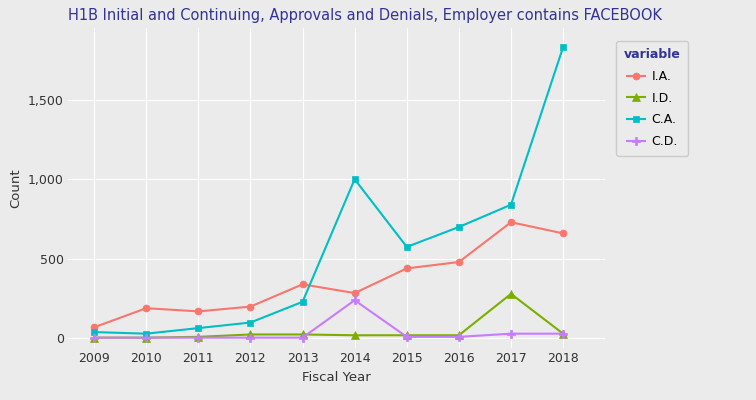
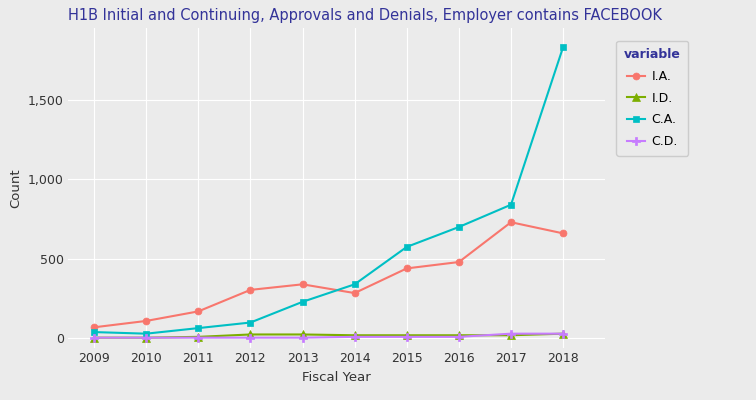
I.A./2010: 190 -> 110
I.A./2012: 200 -> 300
C.A./2014: 1,000 -> 340
C.D./2014: 240 -> 10
I.D./2017: 280 -> 20
